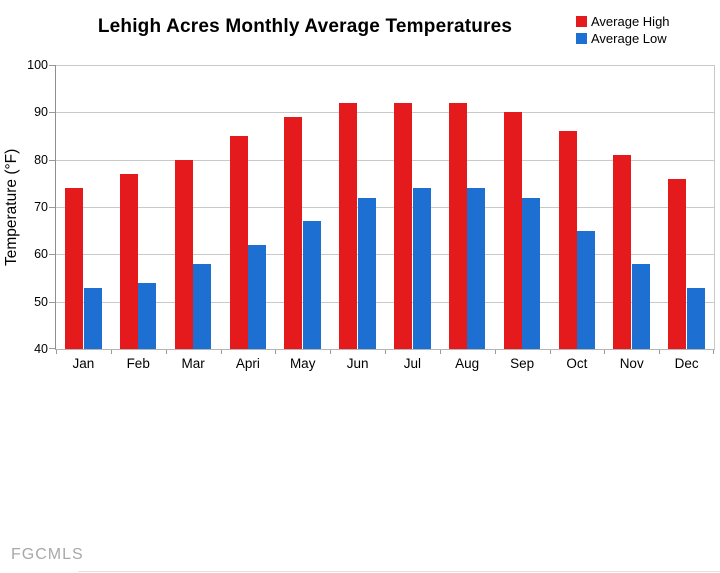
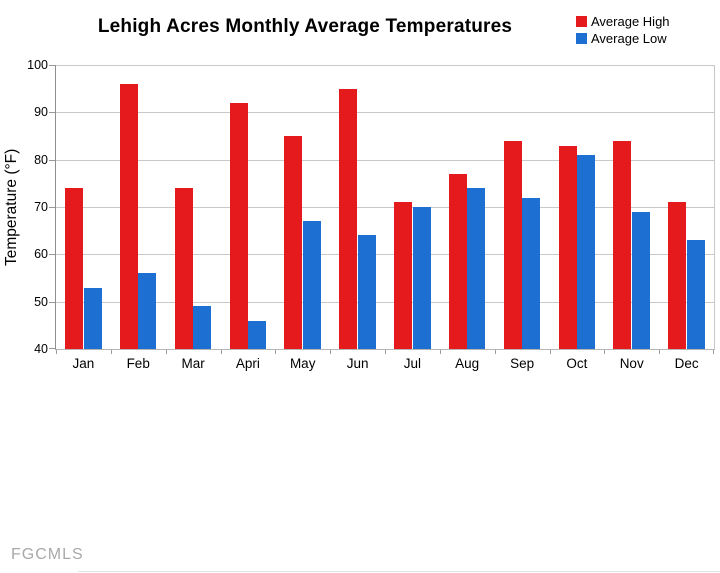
Average High/Feb: 77 -> 96
Average Low/Feb: 54 -> 56
Average High/Mar: 80 -> 74
Average Low/Mar: 58 -> 49
Average High/Apri: 85 -> 92
Average Low/Apri: 62 -> 46
Average High/May: 89 -> 85
Average High/Jun: 92 -> 95
Average Low/Jun: 72 -> 64
Average High/Jul: 92 -> 71
Average Low/Jul: 74 -> 70
Average High/Aug: 92 -> 77
Average High/Sep: 90 -> 84
Average High/Oct: 86 -> 83
Average Low/Oct: 65 -> 81
Average High/Nov: 81 -> 84
Average Low/Nov: 58 -> 69
Average High/Dec: 76 -> 71
Average Low/Dec: 53 -> 63
